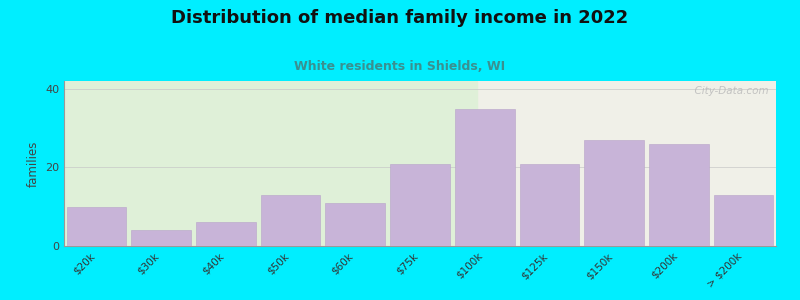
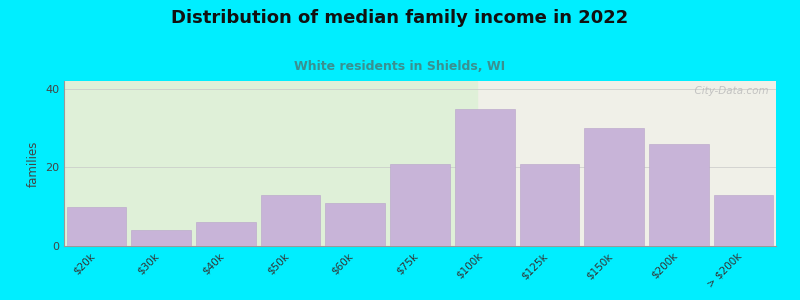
$150k: 27 -> 30
